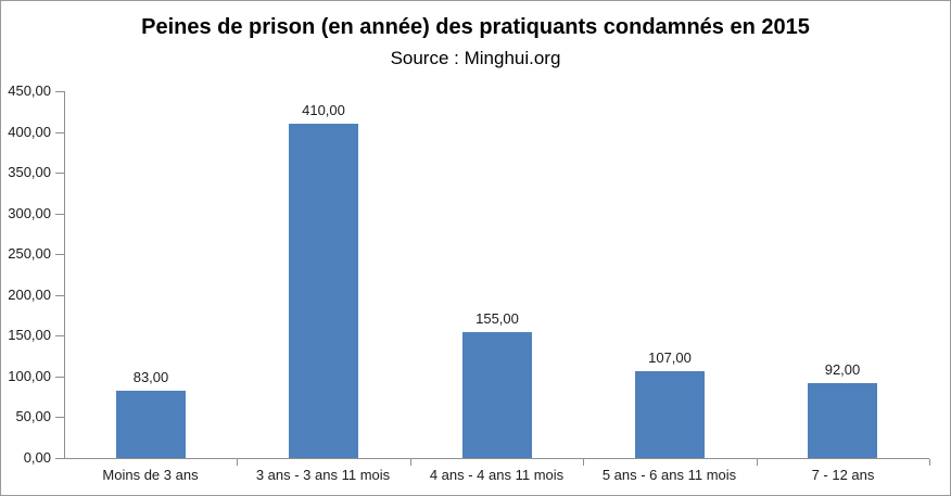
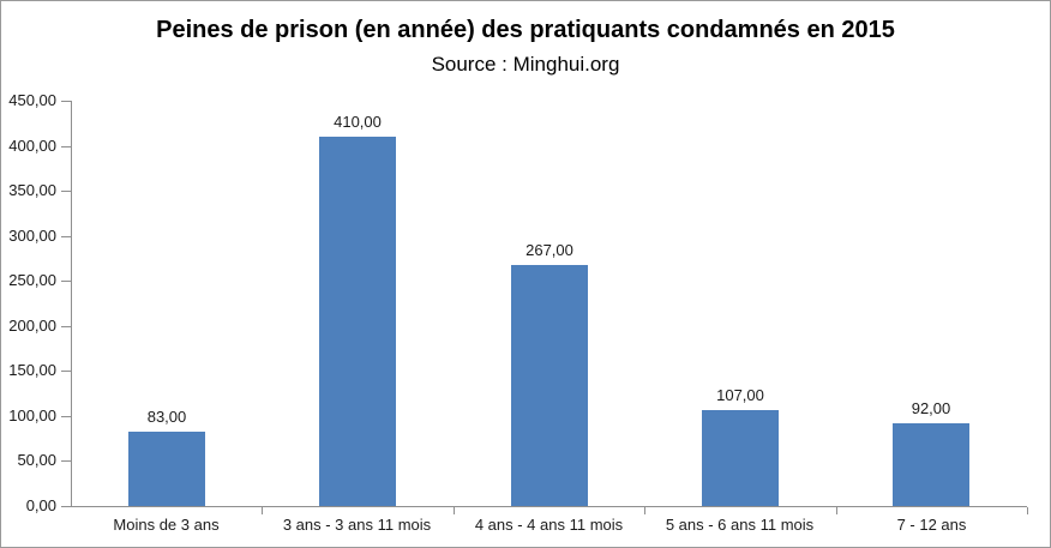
4 ans - 4 ans 11 mois: 155,00 -> 267,00
